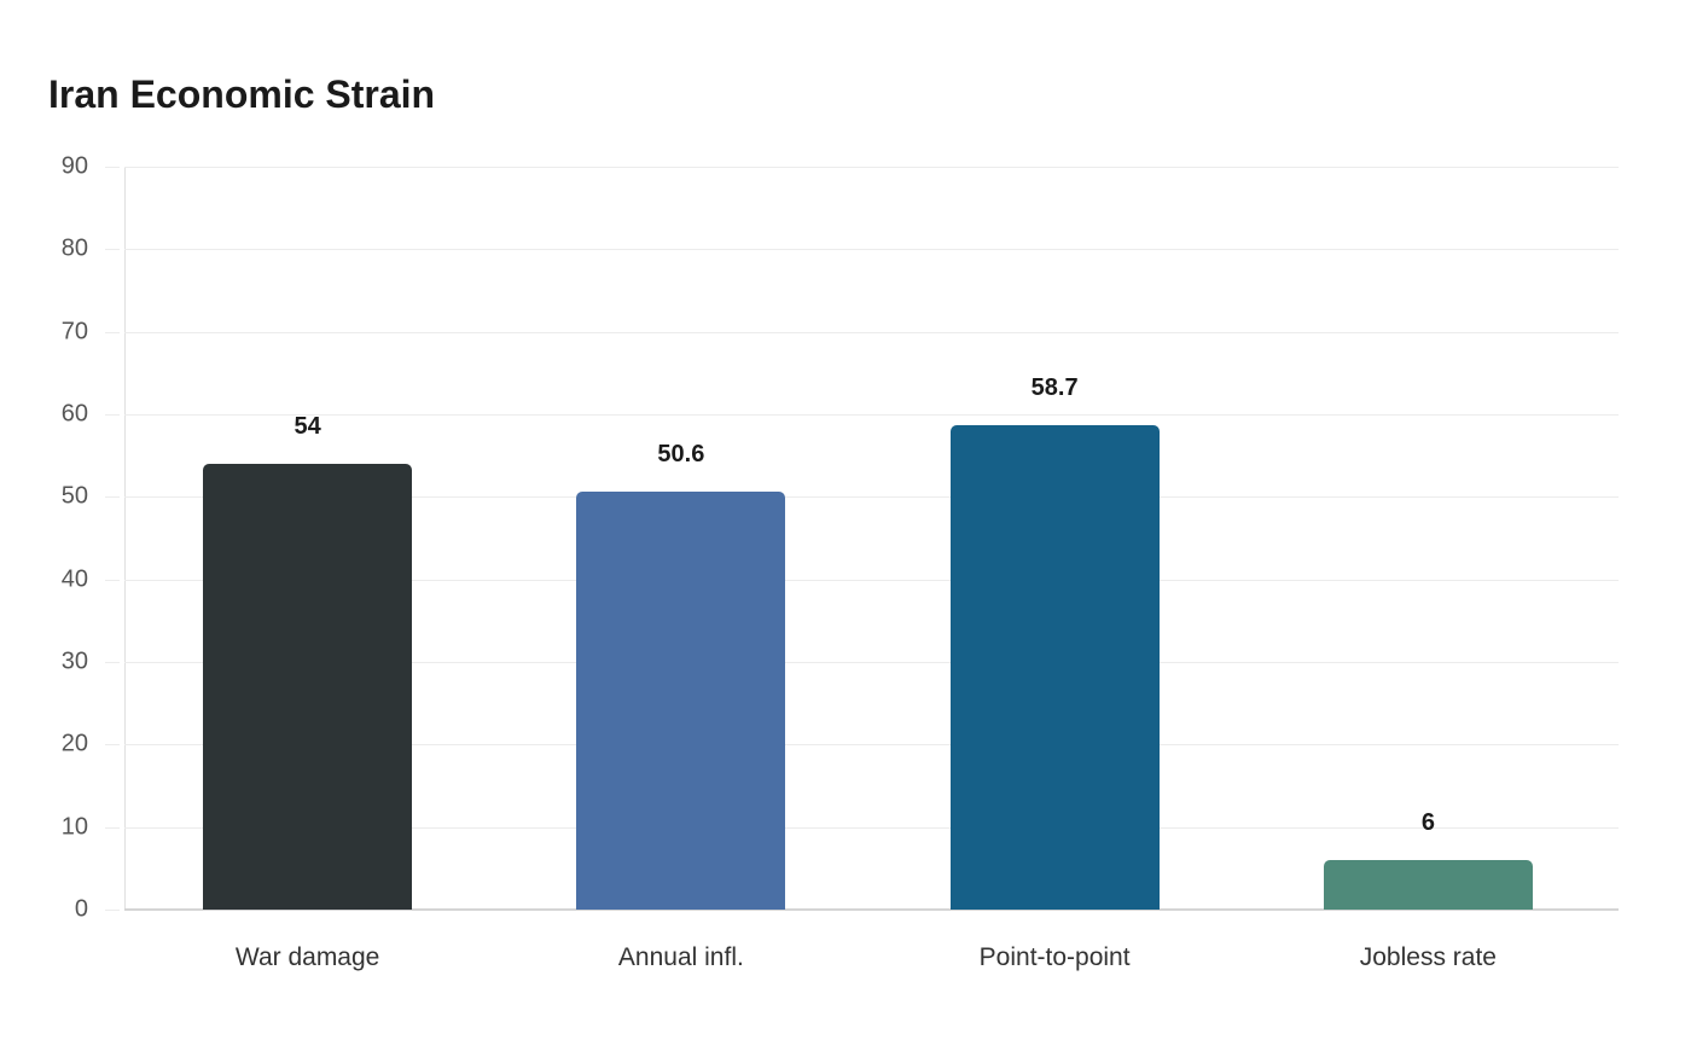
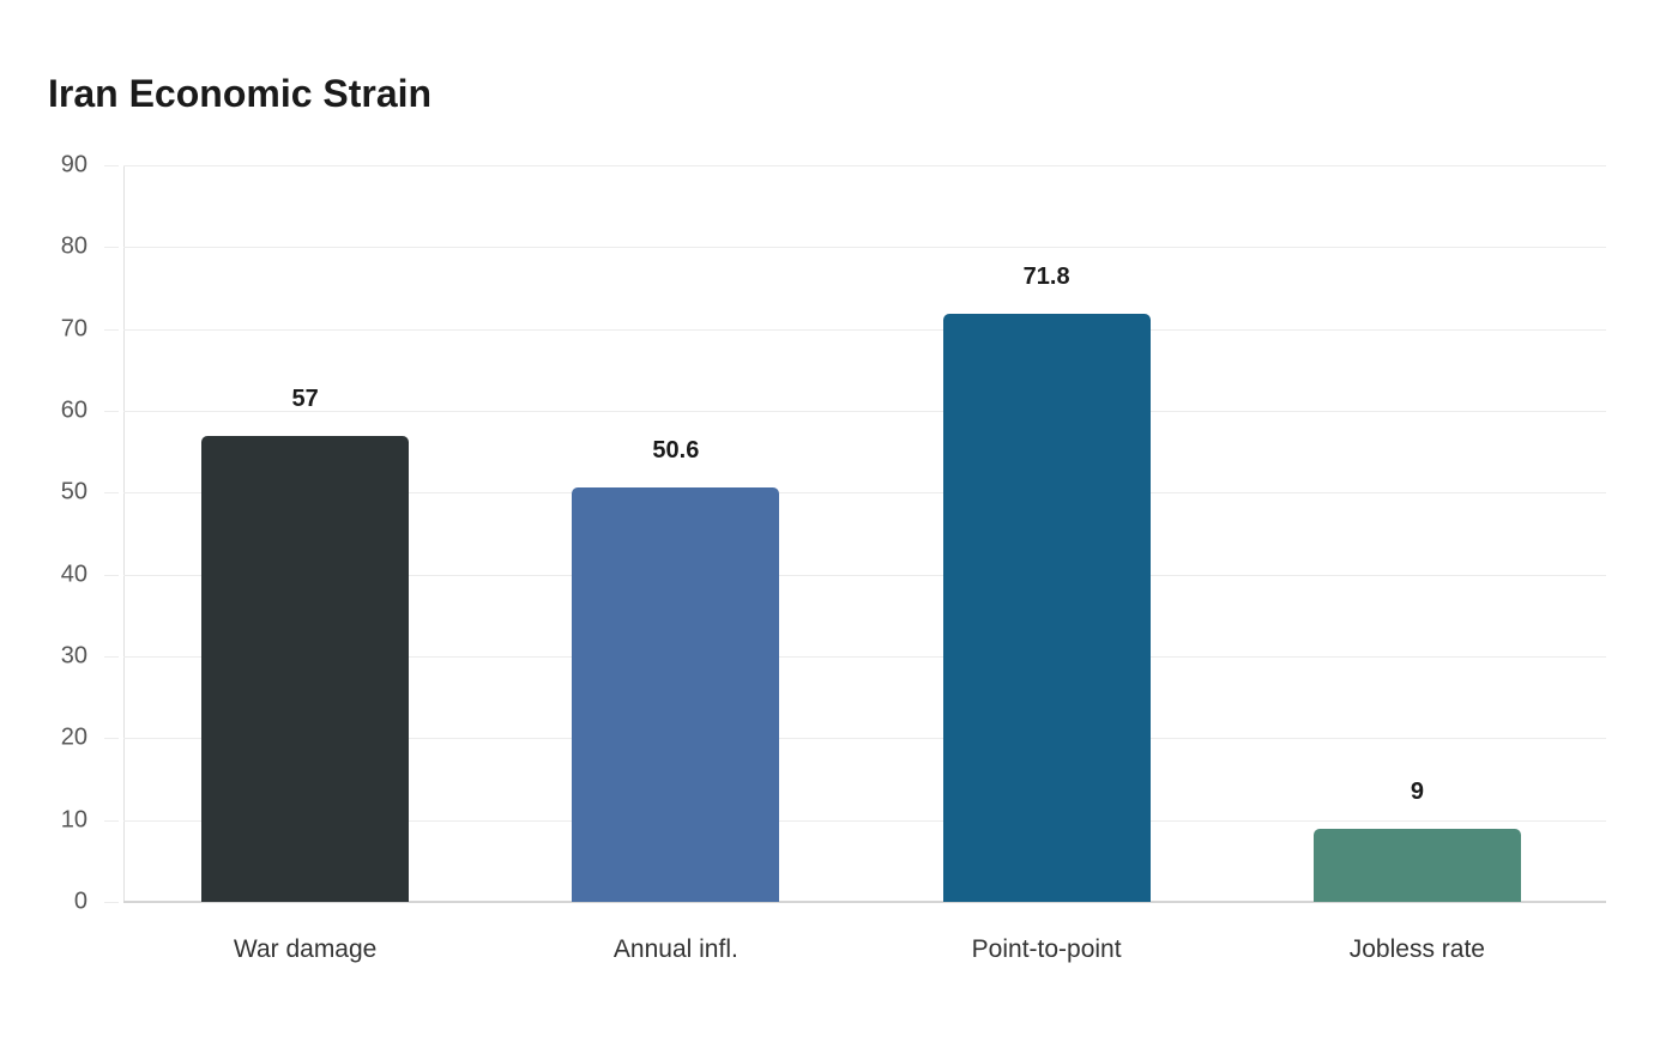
War damage: 54 -> 57
Point-to-point: 58.7 -> 71.8
Jobless rate: 6 -> 9
